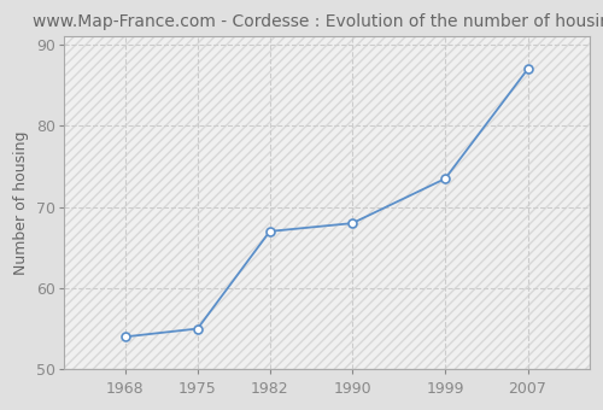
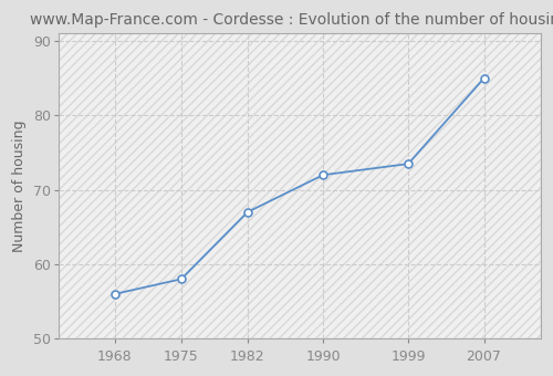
1968: 54.0 -> 56.0
1975: 55.0 -> 58.0
1990: 68.0 -> 72.0
2007: 87.0 -> 85.0
